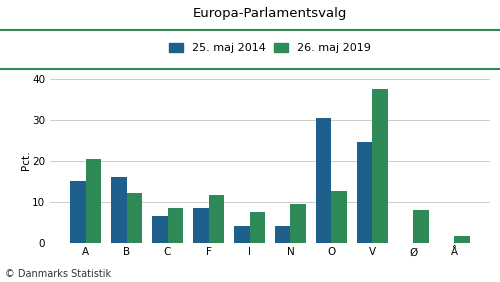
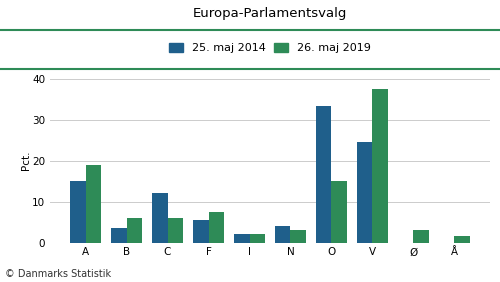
26. maj 2019/A: 20.5 -> 19.0
25. maj 2014/B: 16.0 -> 3.5
26. maj 2019/B: 12.0 -> 6.0
25. maj 2014/C: 6.5 -> 12.0
26. maj 2019/C: 8.5 -> 6.0
25. maj 2014/F: 8.5 -> 5.5
26. maj 2019/F: 11.5 -> 7.5
25. maj 2014/I: 4.0 -> 2.0
26. maj 2019/I: 7.5 -> 2.0
26. maj 2019/N: 9.5 -> 3.0
25. maj 2014/O: 30.5 -> 33.5
26. maj 2019/O: 12.5 -> 15.0
26. maj 2019/Ø: 8.0 -> 3.0
